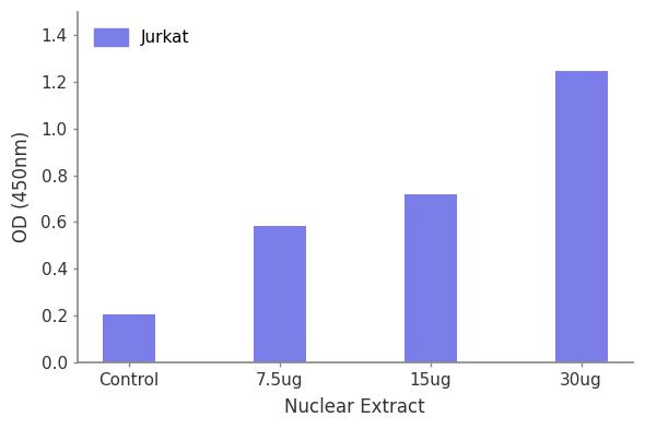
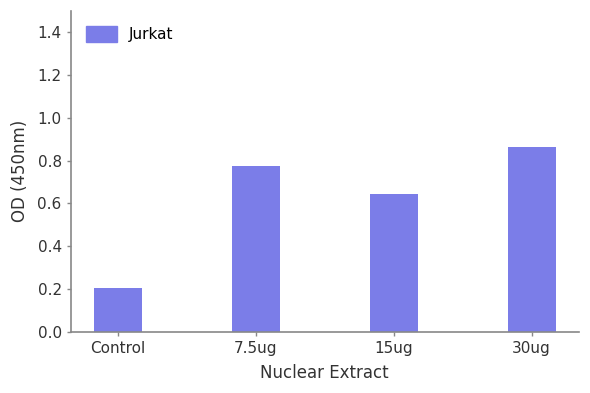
7.5ug: 0.585 -> 0.775
15ug: 0.720 -> 0.645
30ug: 1.250 -> 0.865
